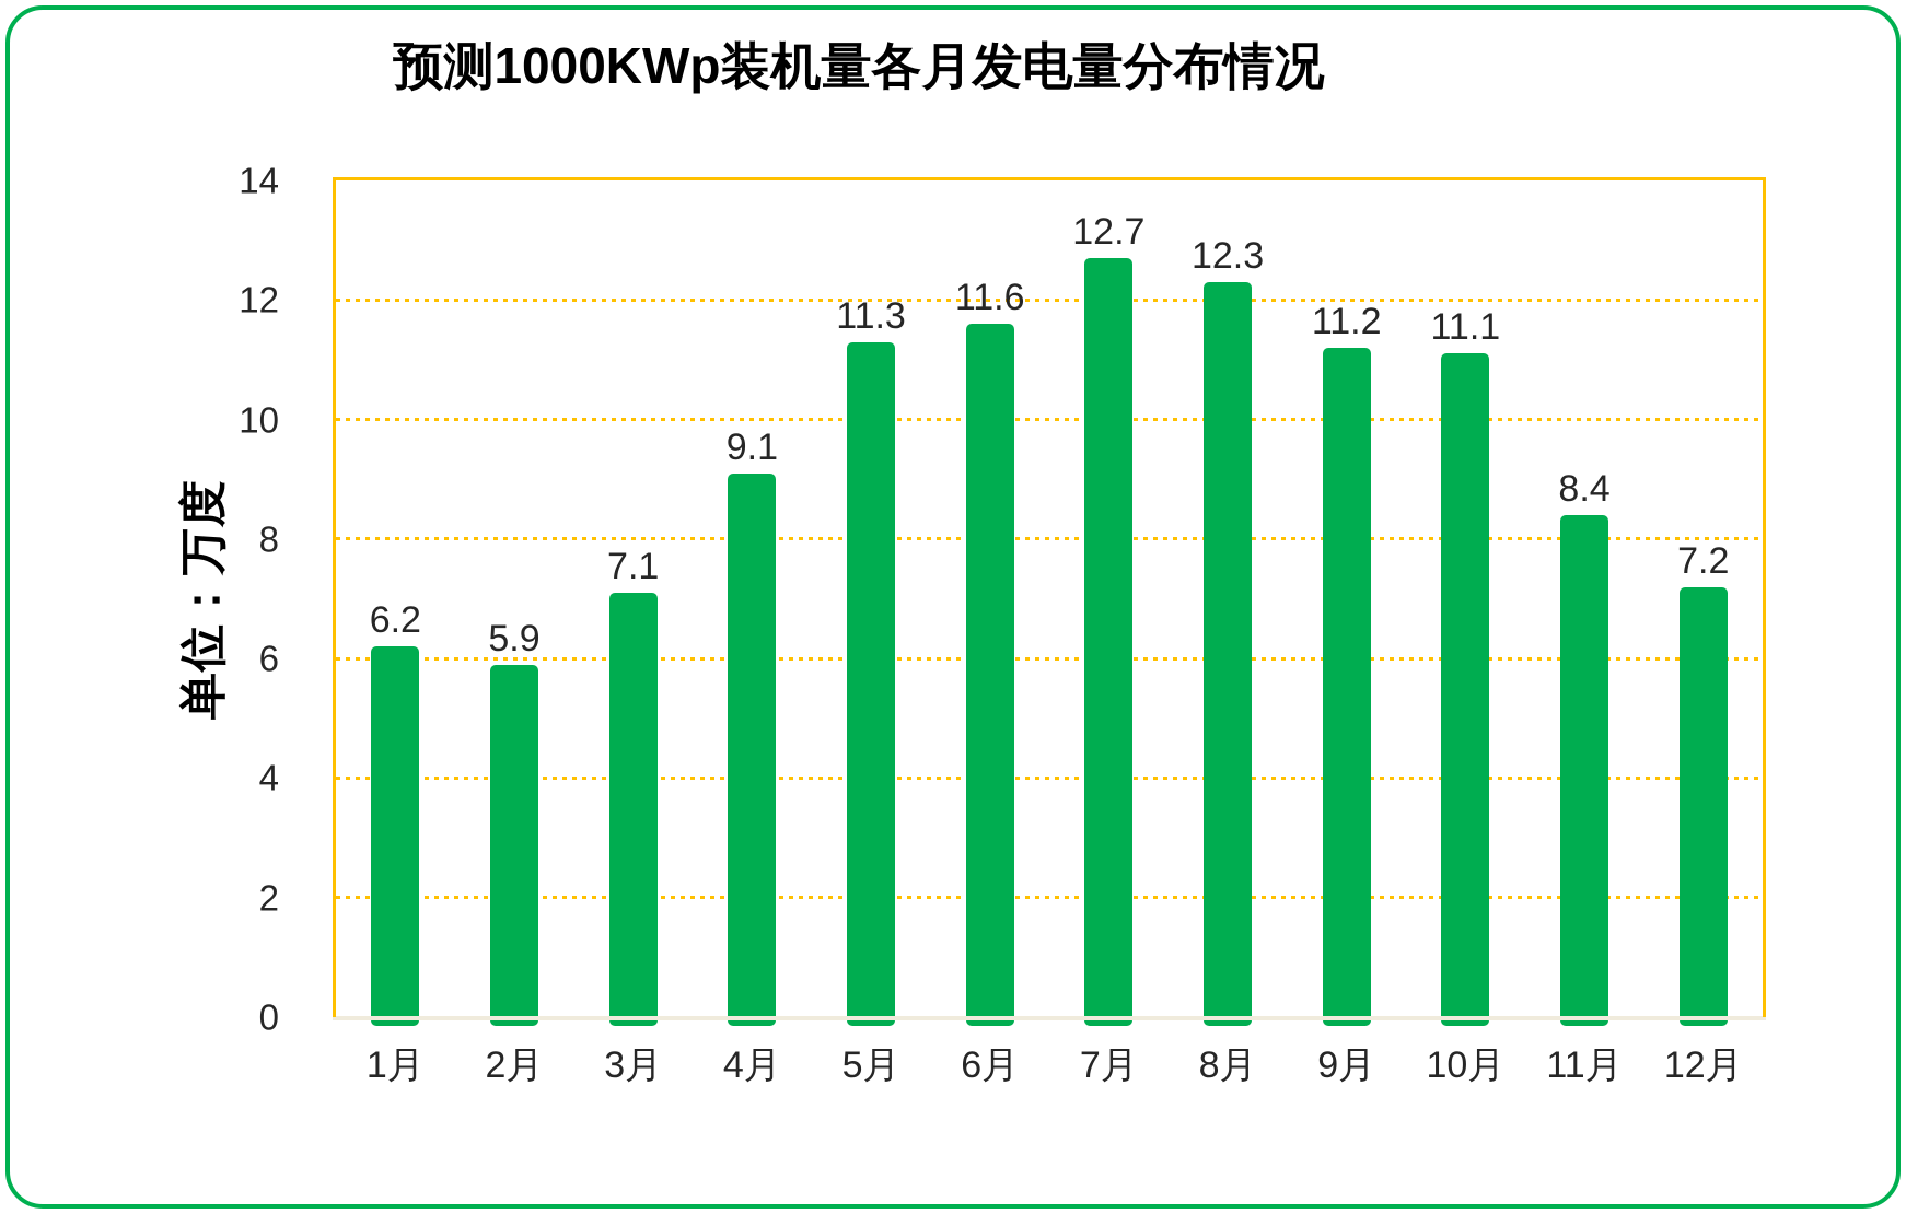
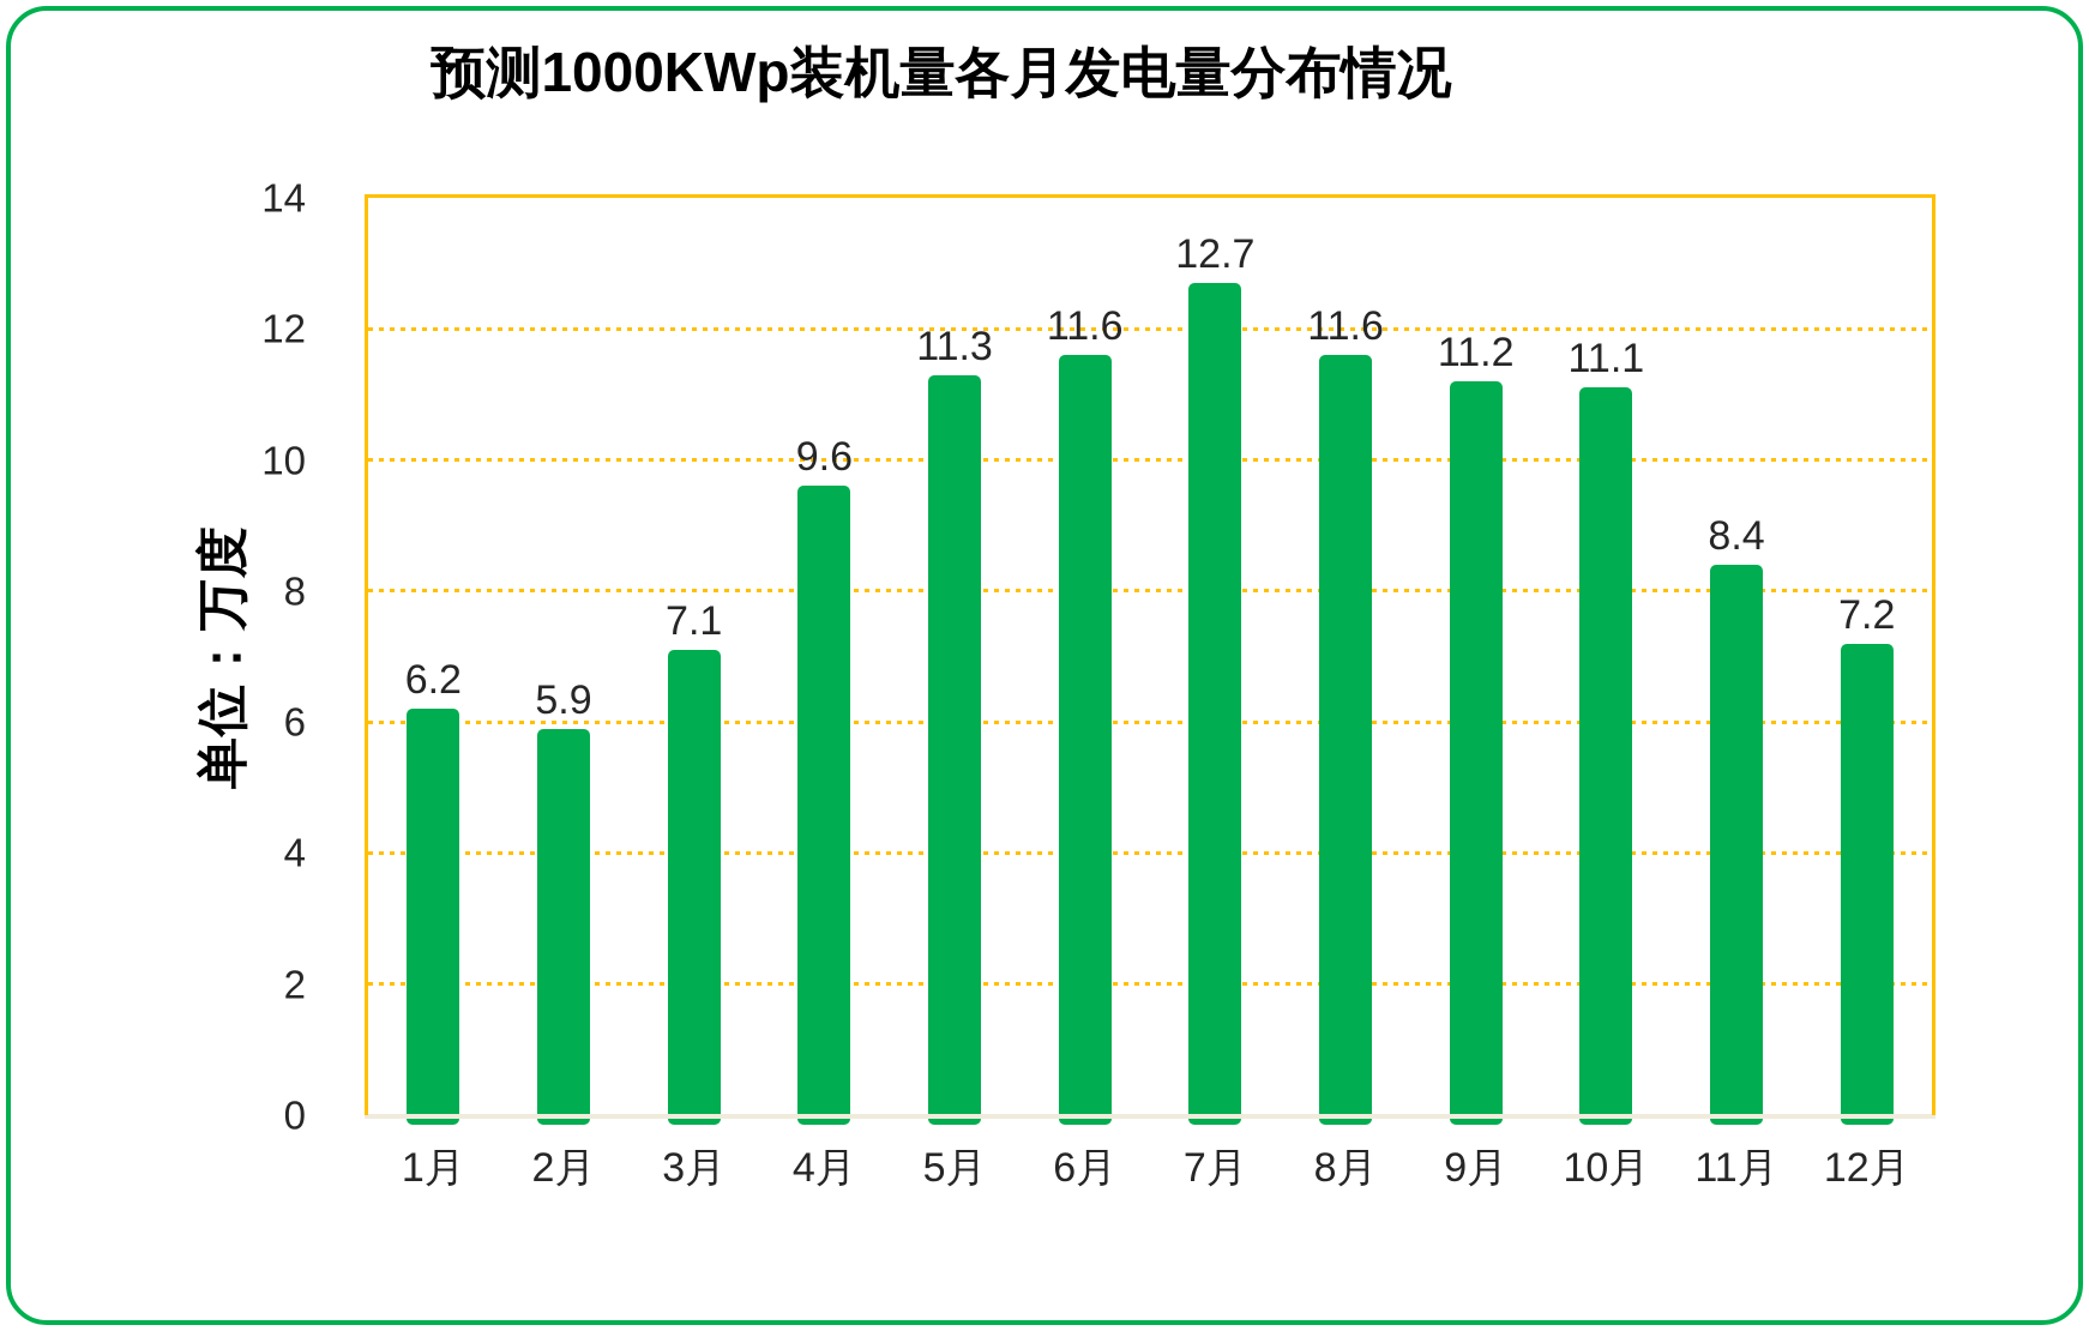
4月: 9.1 -> 9.6
8月: 12.3 -> 11.6
